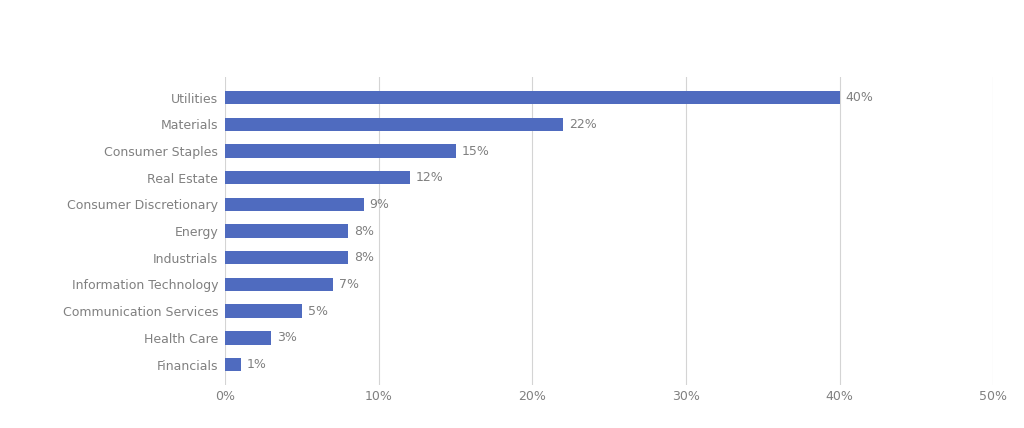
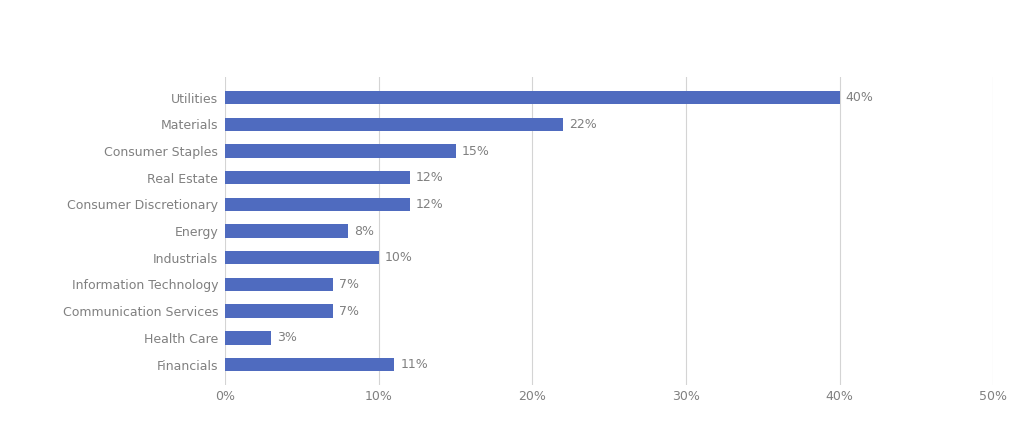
Consumer Discretionary: 9% -> 12%
Industrials: 8% -> 10%
Communication Services: 5% -> 7%
Financials: 1% -> 11%
